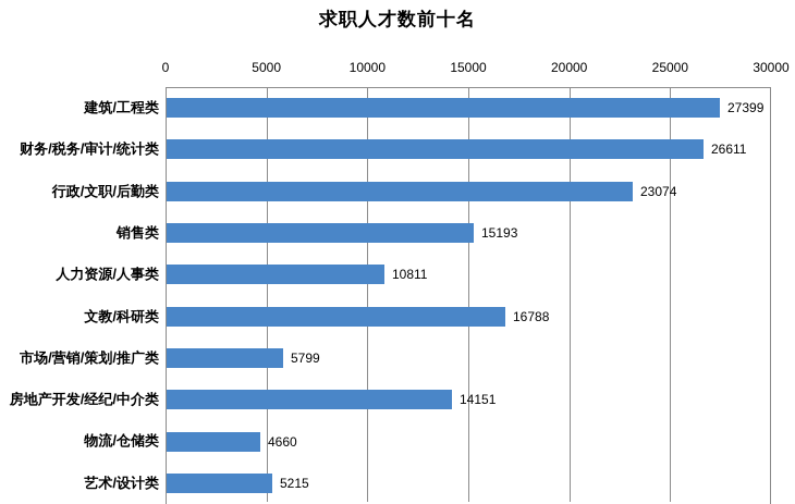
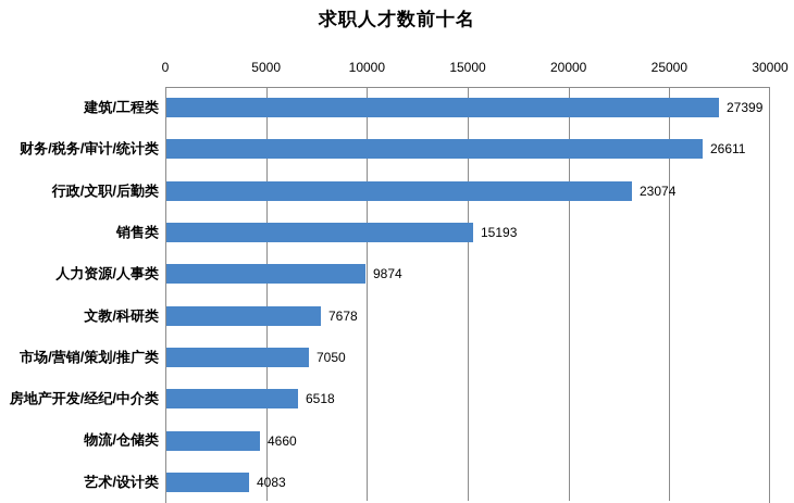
人力资源/人事类: 10811 -> 9874
文教/科研类: 16788 -> 7678
市场/营销/策划/推广类: 5799 -> 7050
房地产开发/经纪/中介类: 14151 -> 6518
艺术/设计类: 5215 -> 4083
